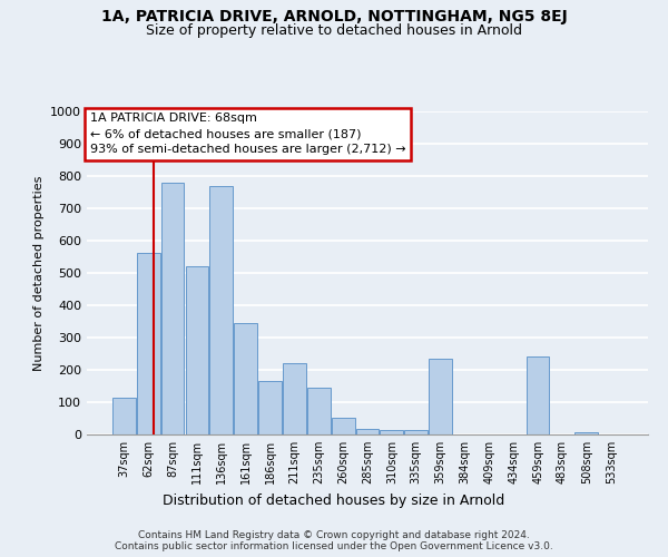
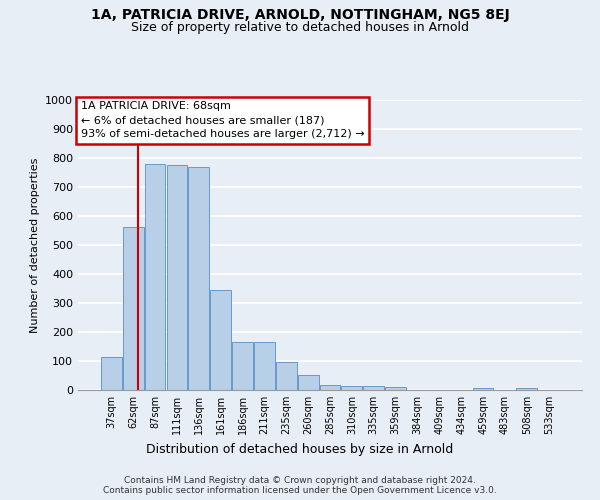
111sqm: 520 -> 775
211sqm: 220 -> 165
235sqm: 145 -> 98
359sqm: 235 -> 11
459sqm: 240 -> 8
